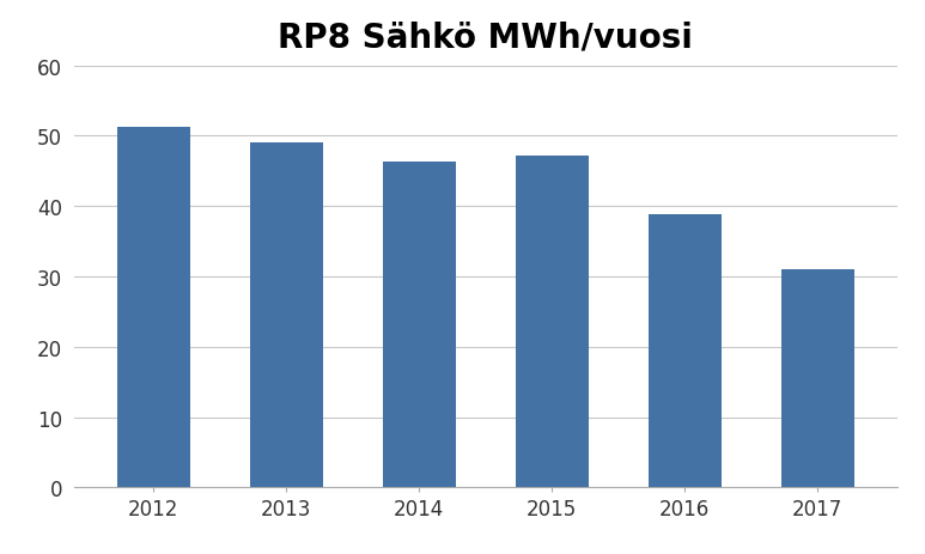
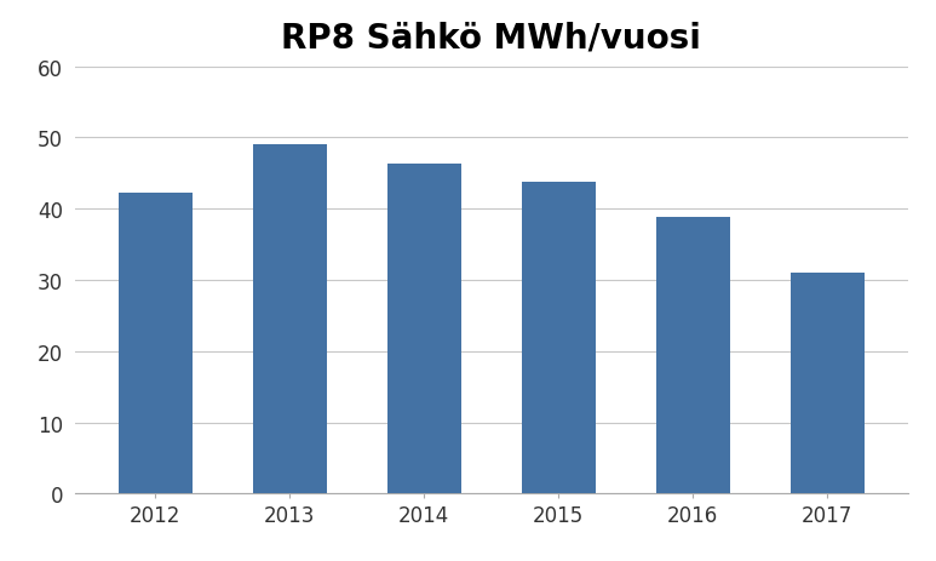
2012: 51.2 -> 42.2
2015: 47.2 -> 43.8
